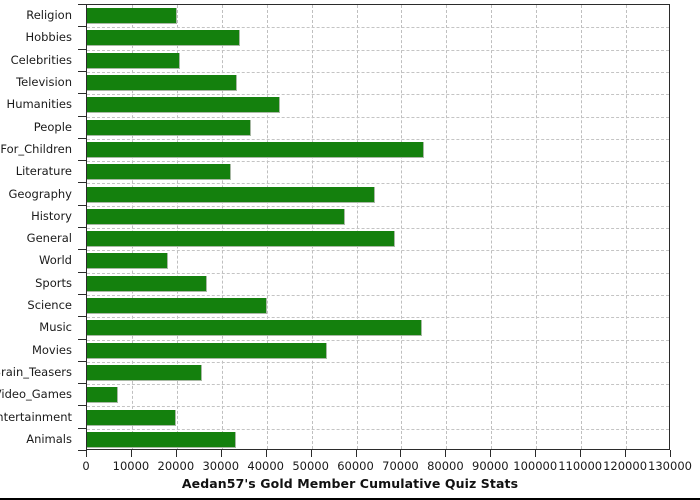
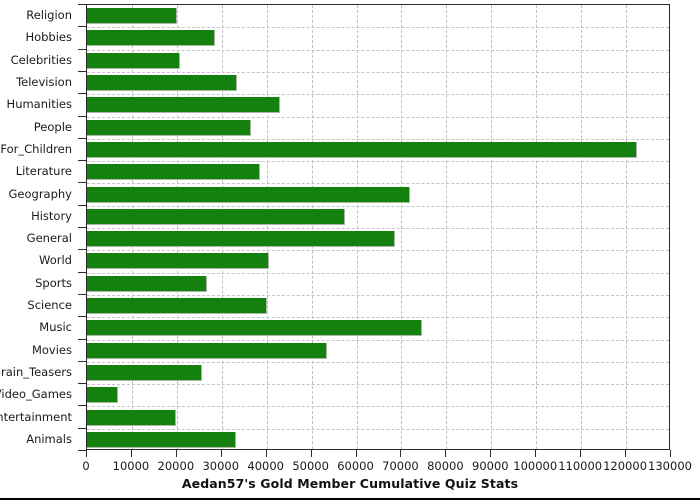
Hobbies: 34000 -> 28000
For_Children: 75000 -> 122000
Literature: 32000 -> 38000
Geography: 64000 -> 72000
World: 18000 -> 40000
